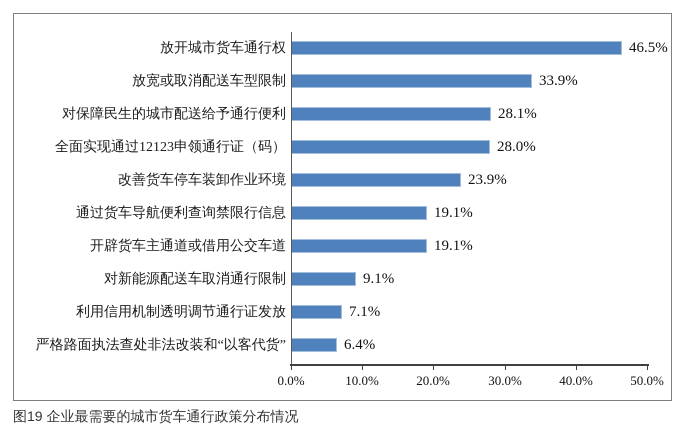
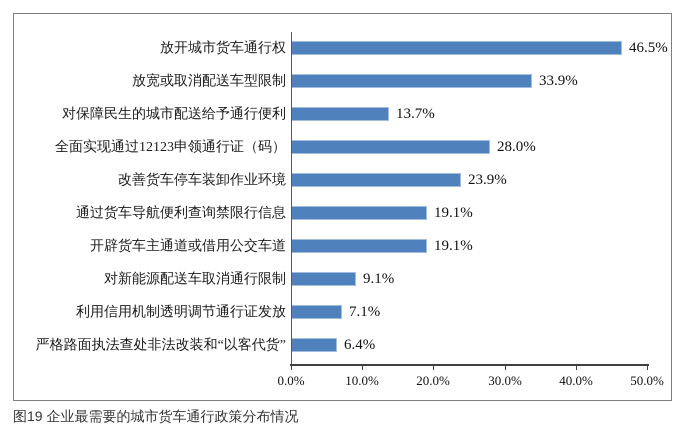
对保障民生的城市配送给予通行便利: 28.1% -> 13.7%
